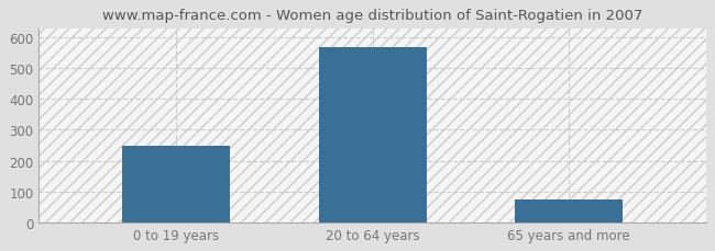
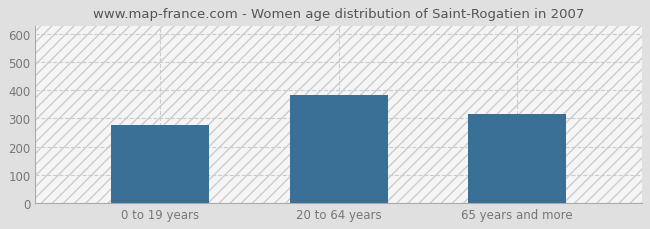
0 to 19 years: 250 -> 275
20 to 64 years: 570 -> 385
65 years and more: 73 -> 315
